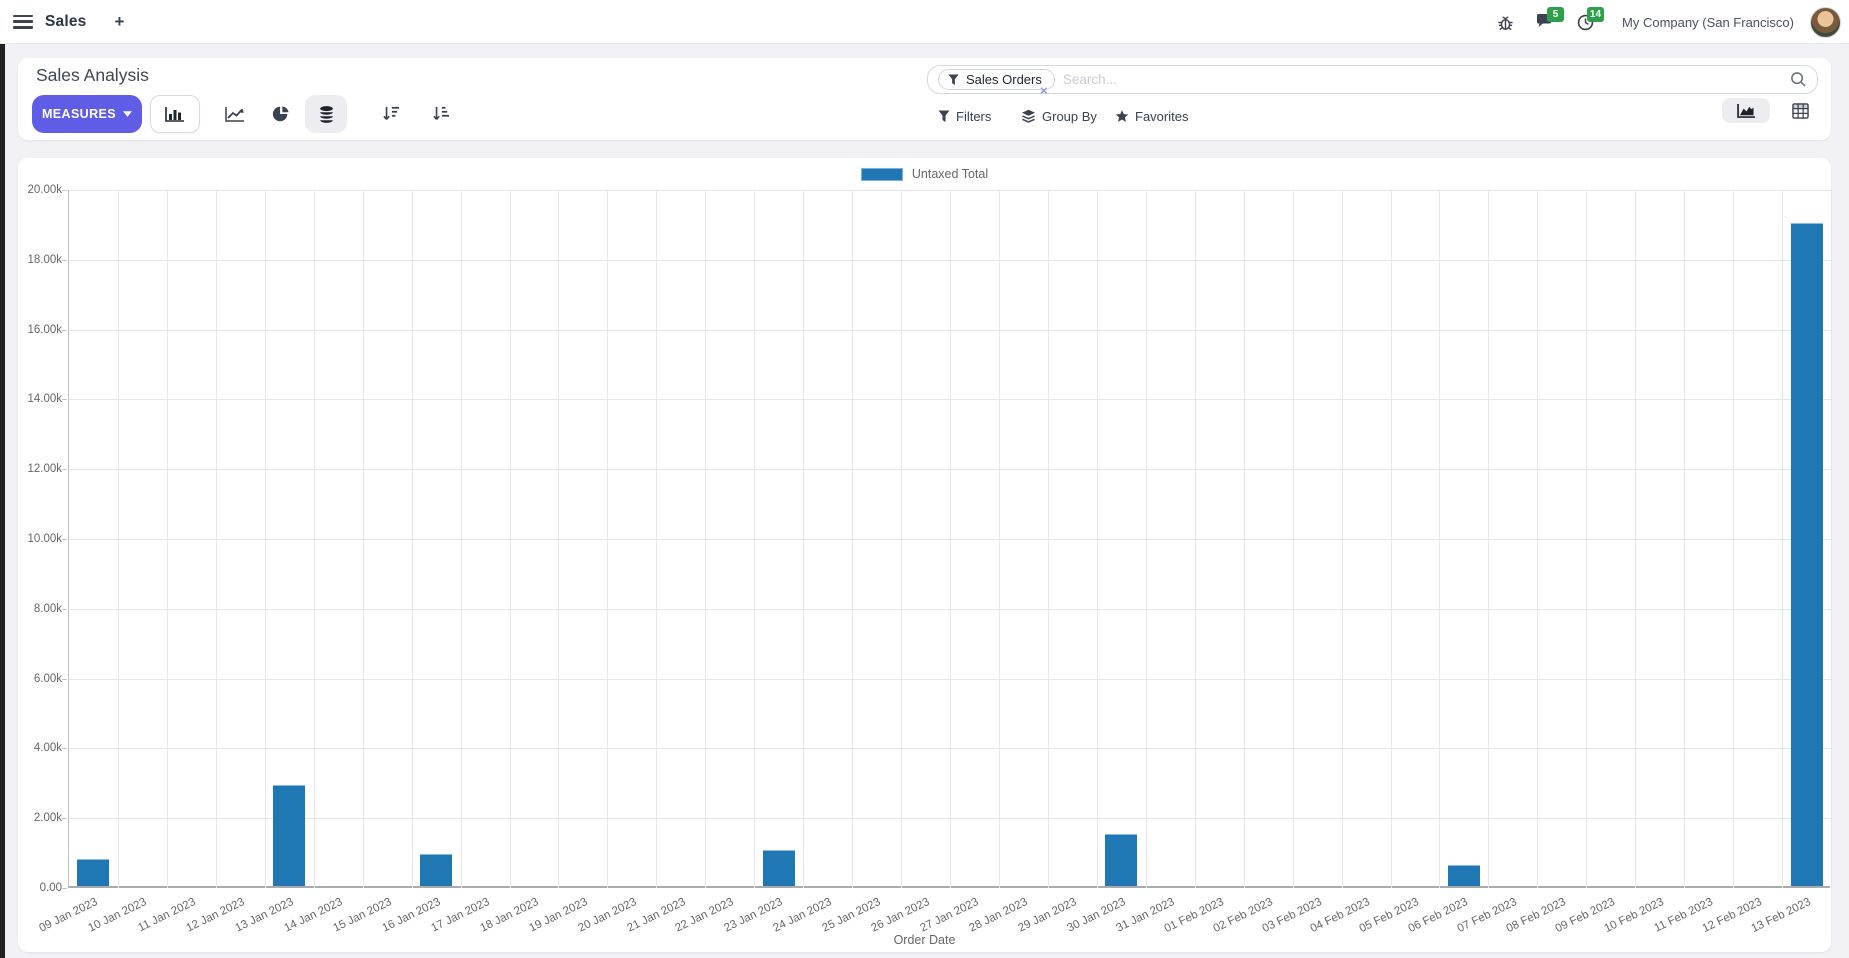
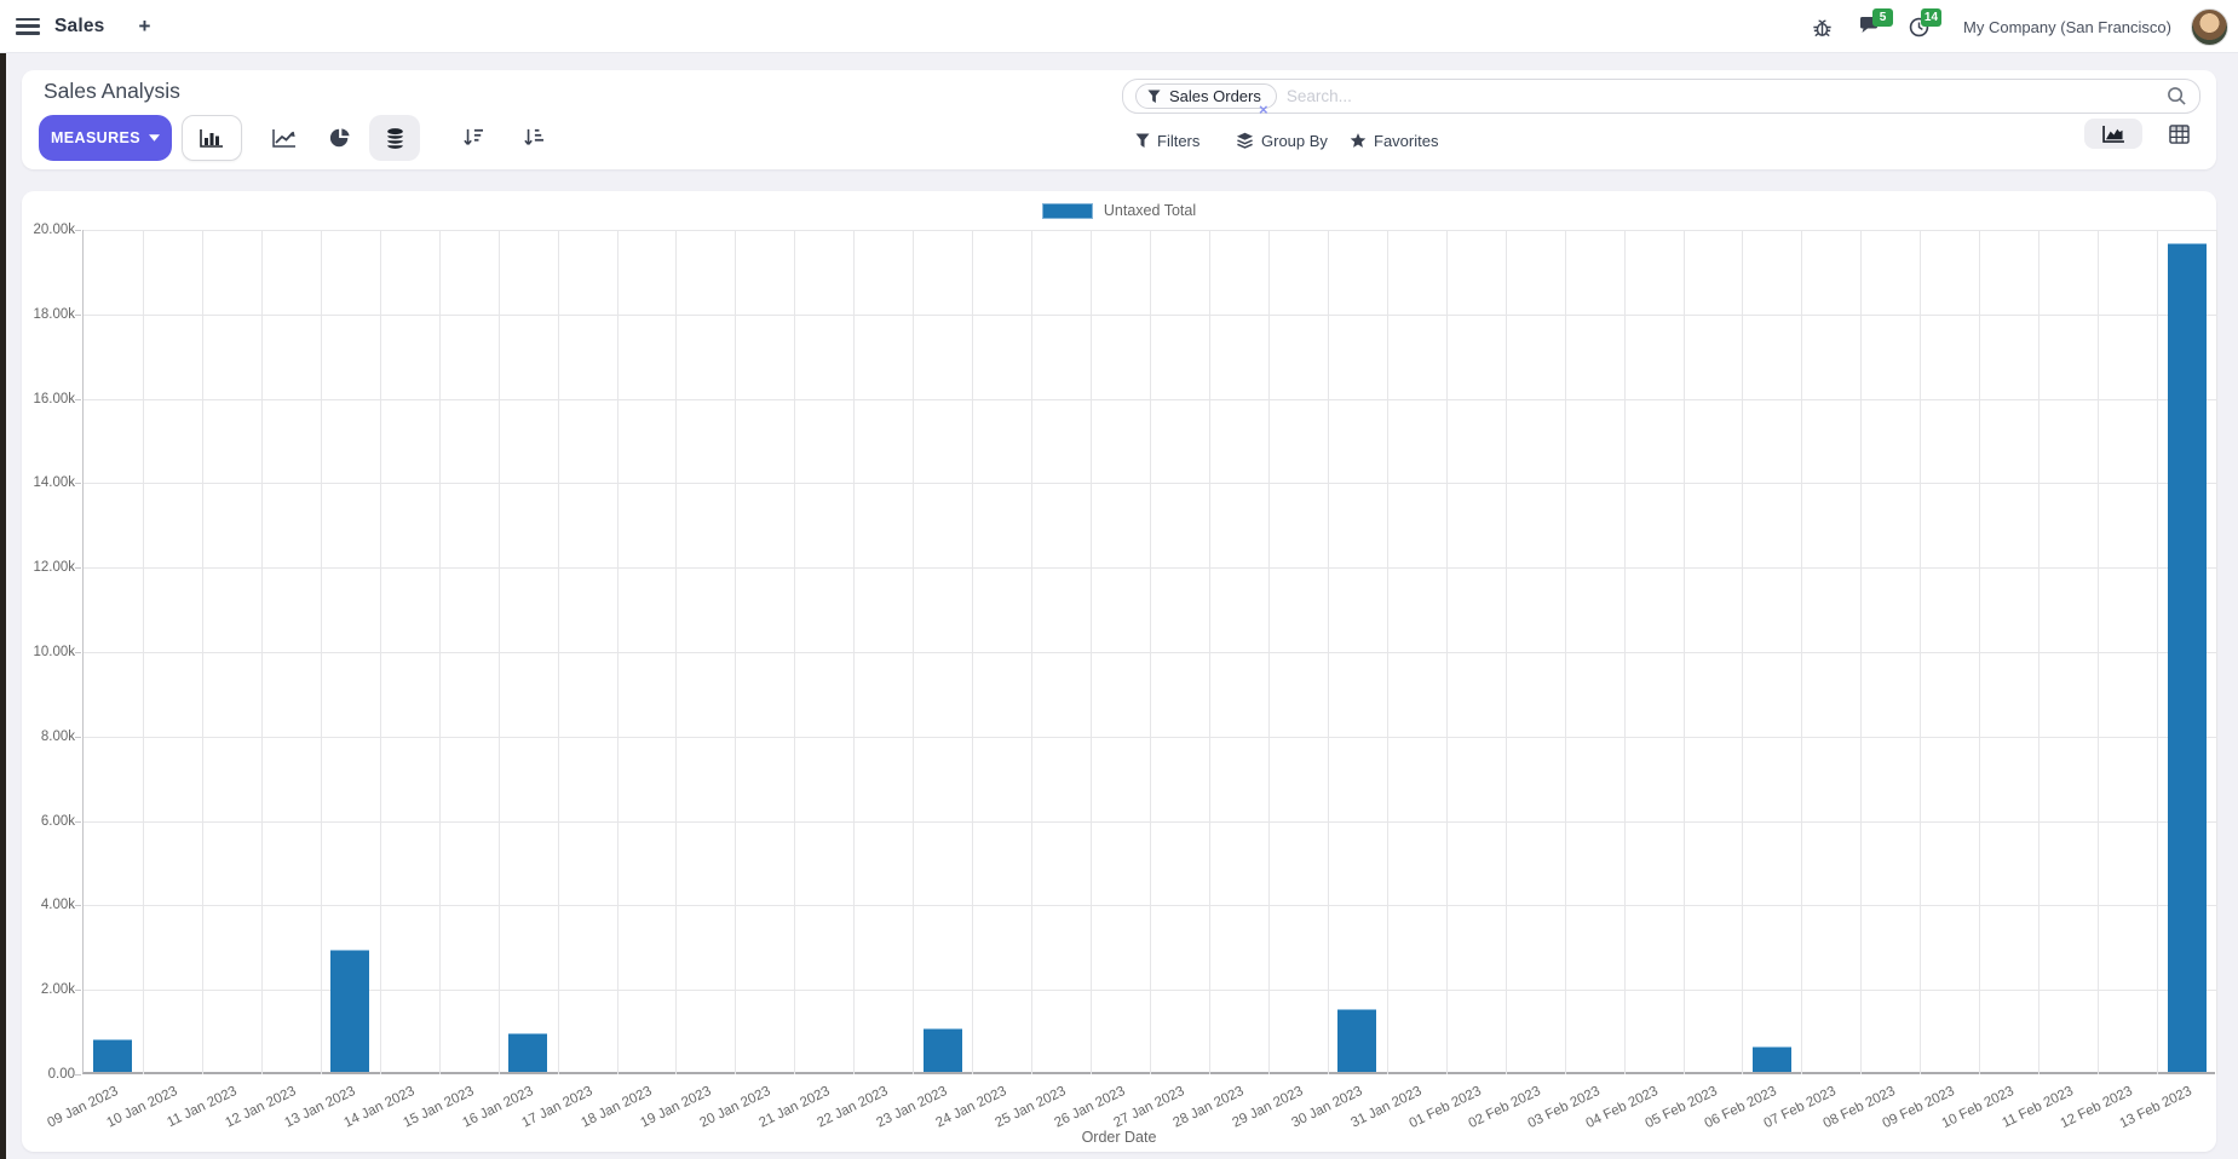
13 Feb 2023: 19.0k -> 19.6k
